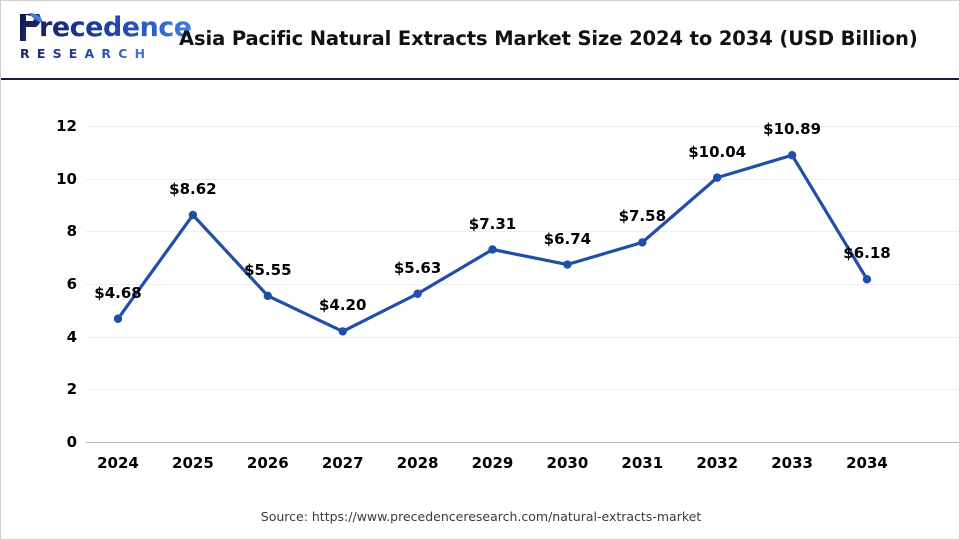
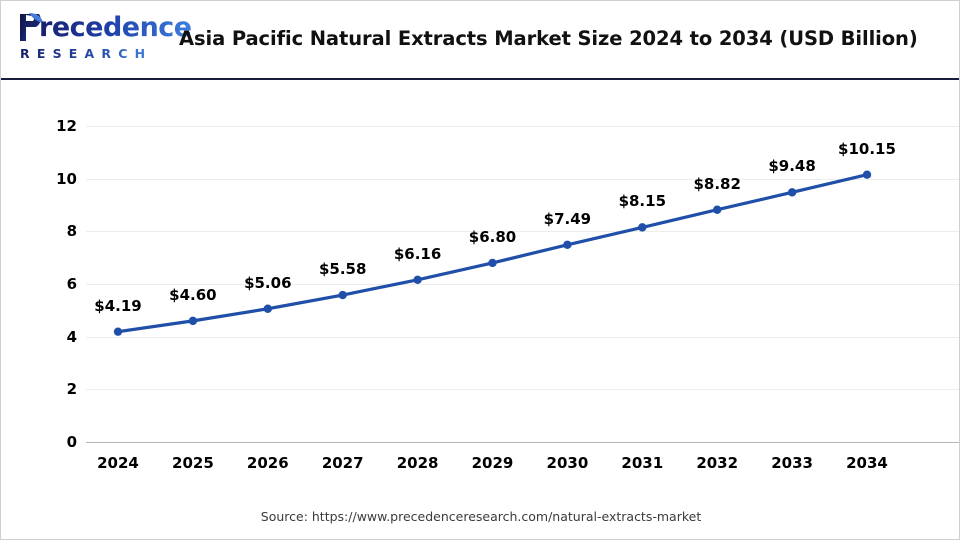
2024: $4.68 -> $4.19
2025: $8.62 -> $4.60
2026: $5.55 -> $5.06
2027: $4.20 -> $5.58
2028: $5.63 -> $6.16
2029: $7.31 -> $6.80
2030: $6.74 -> $7.49
2031: $7.58 -> $8.15
2032: $10.04 -> $8.82
2033: $10.89 -> $9.48
2034: $6.18 -> $10.15
